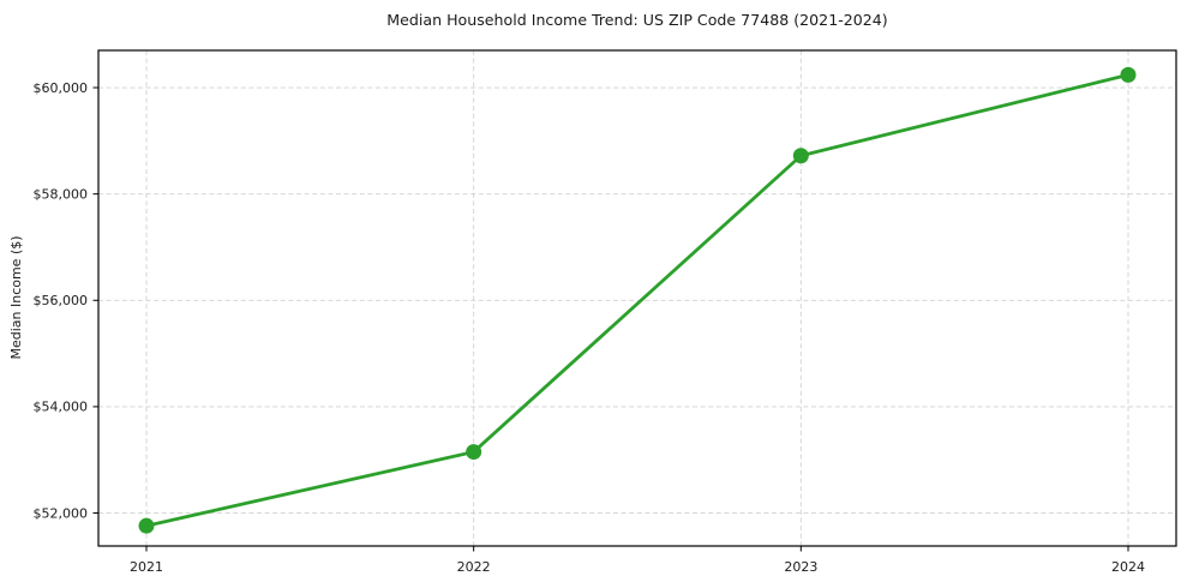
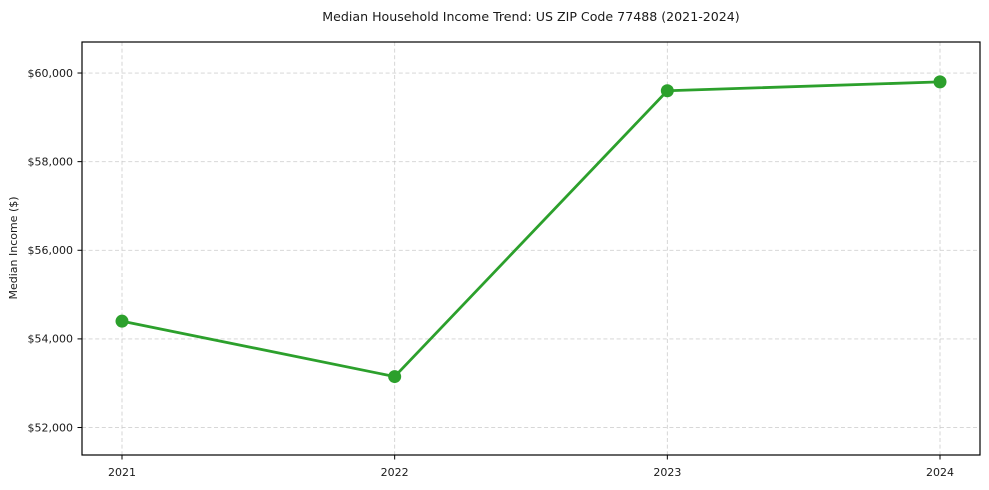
2021: $51800 -> $54400
2023: $58700 -> $59600
2024: $60200 -> $59800
